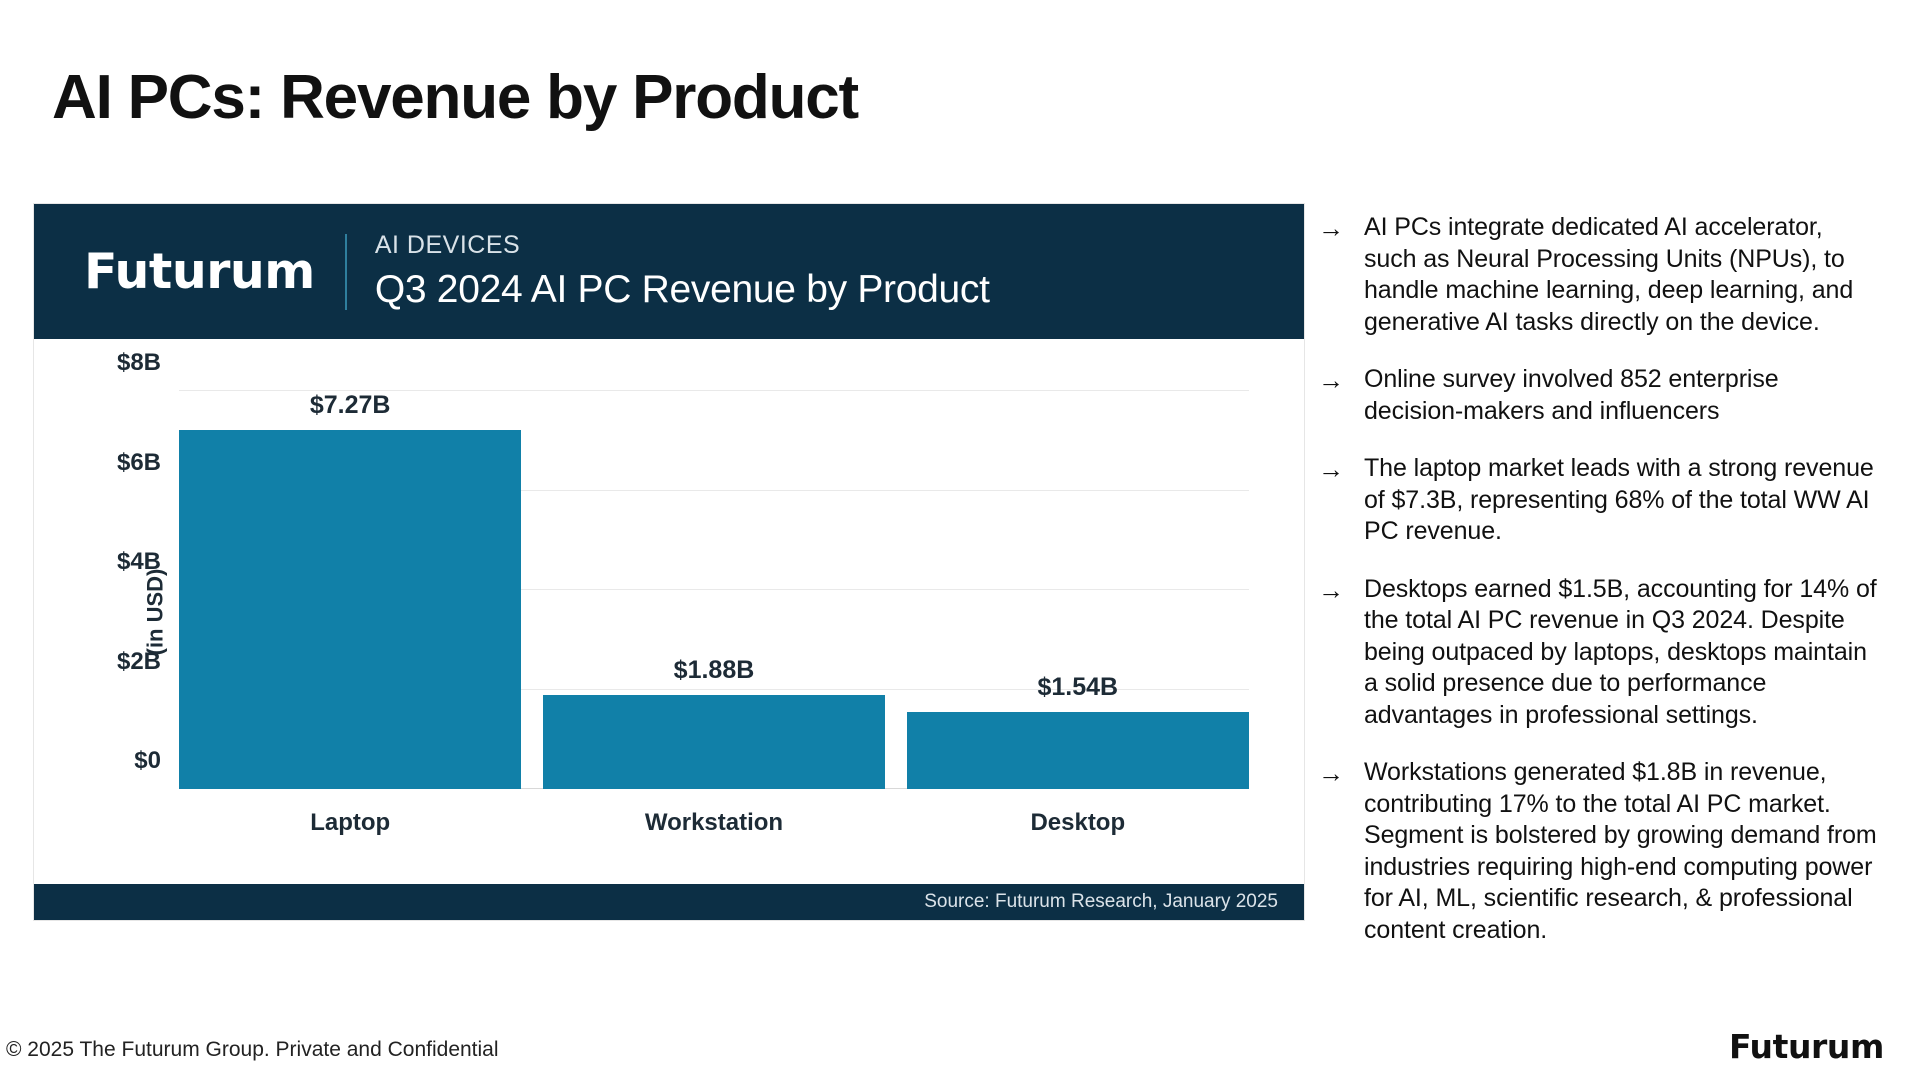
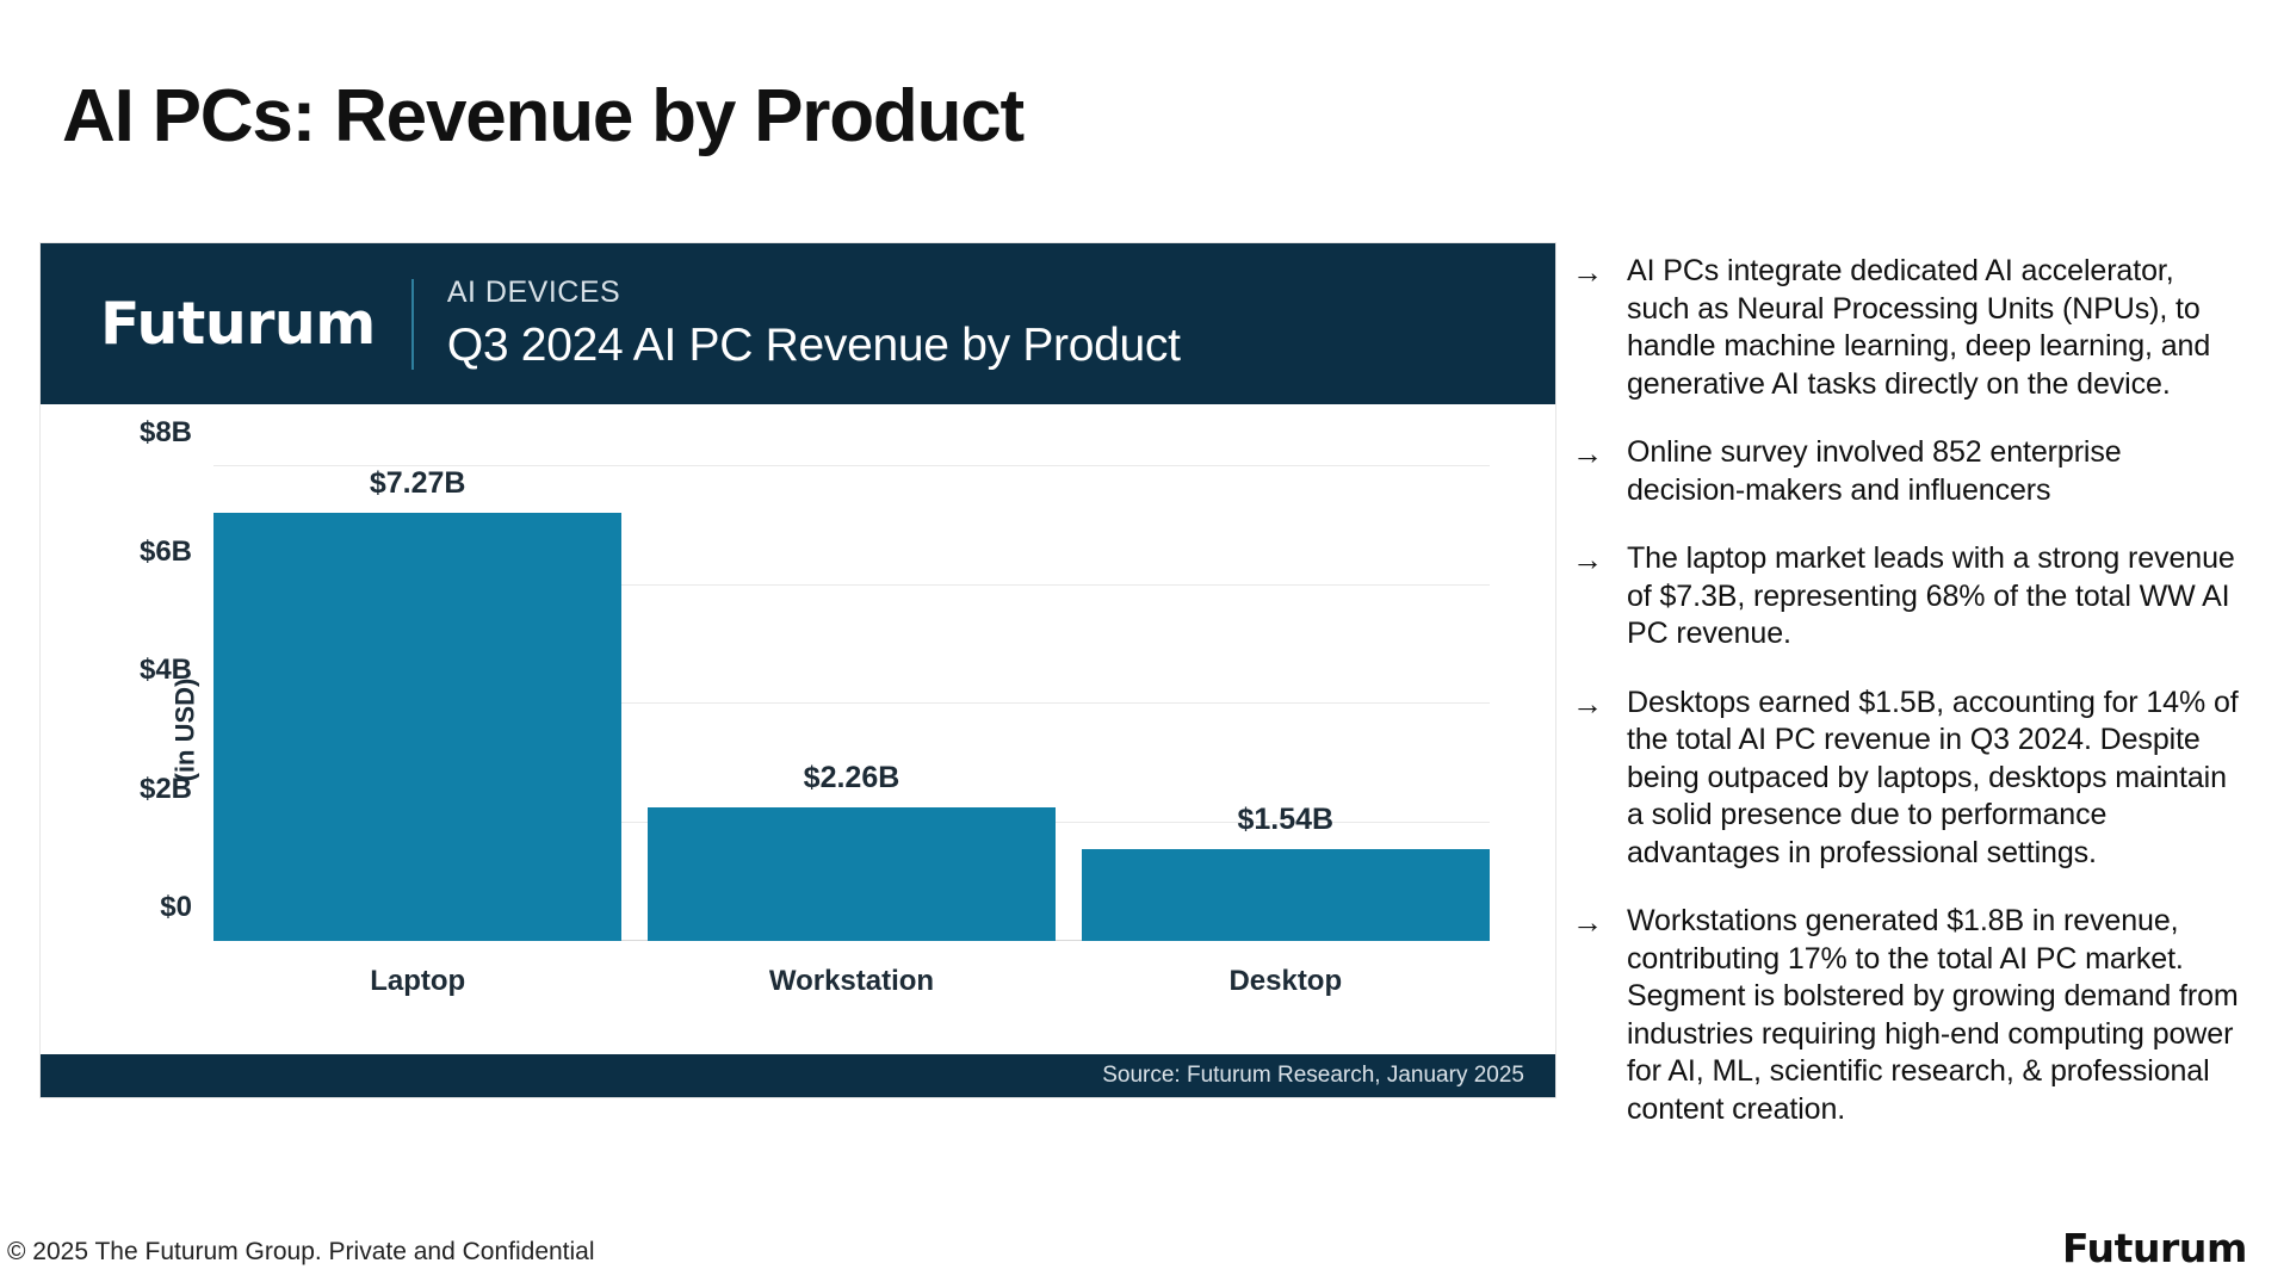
Workstation: $1.88B -> $2.26B
